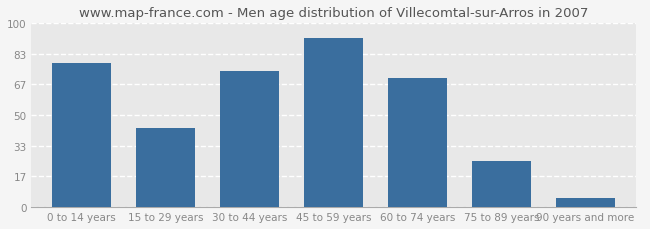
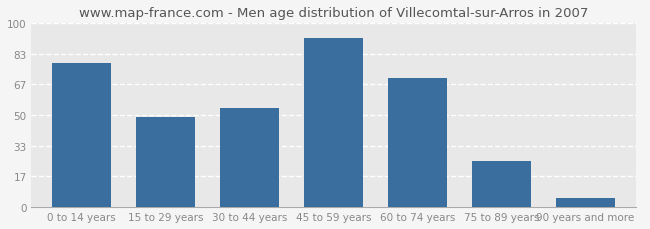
15 to 29 years: 43 -> 49
30 to 44 years: 74 -> 54
